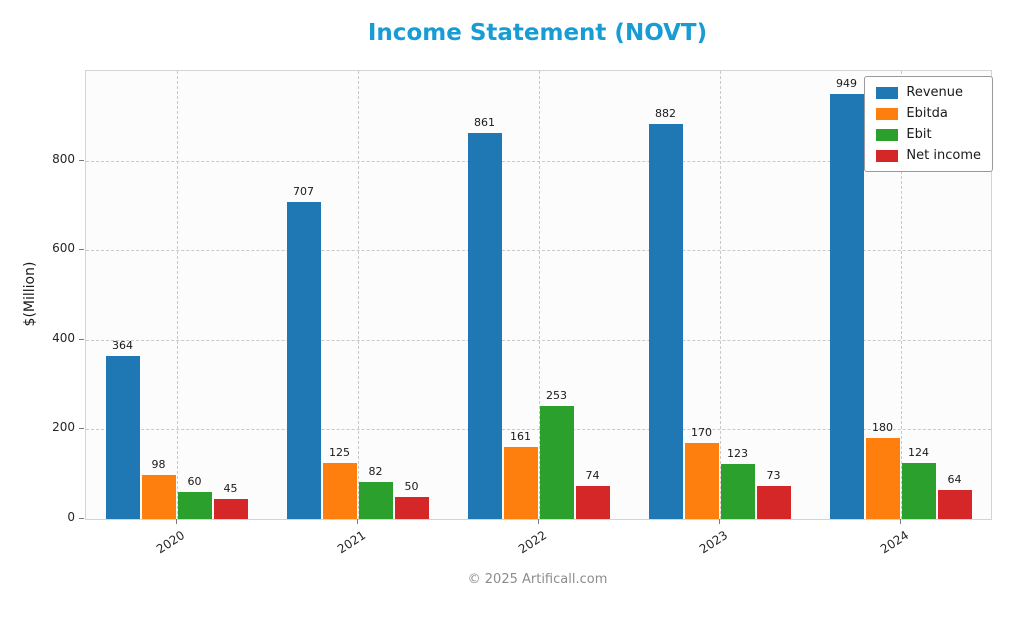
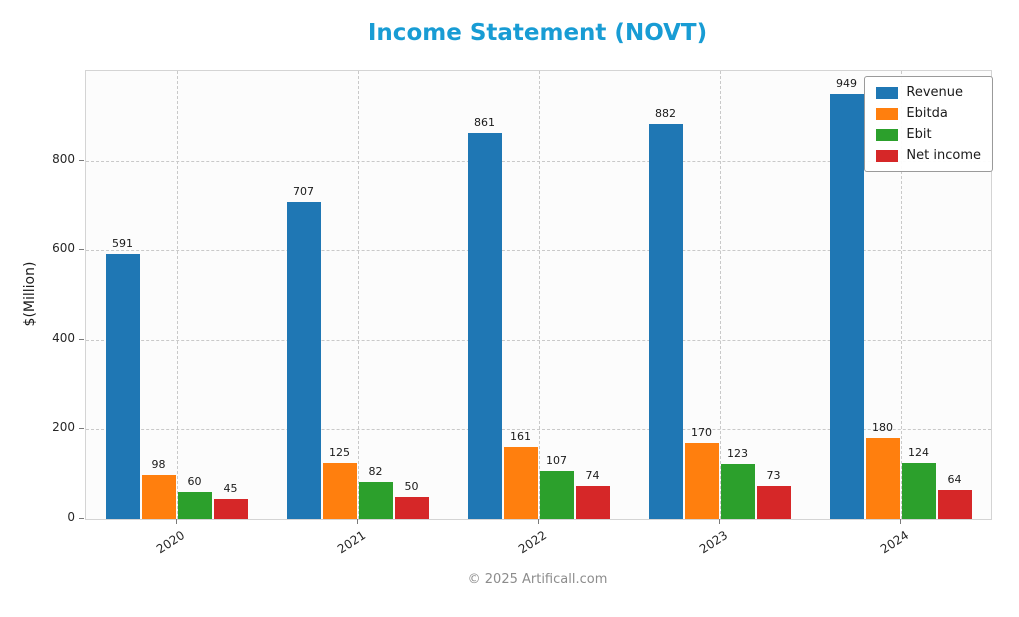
Revenue/2020: 364 -> 591
Ebit/2022: 253 -> 107
